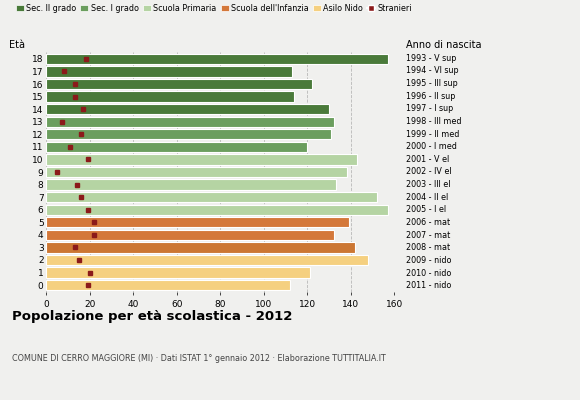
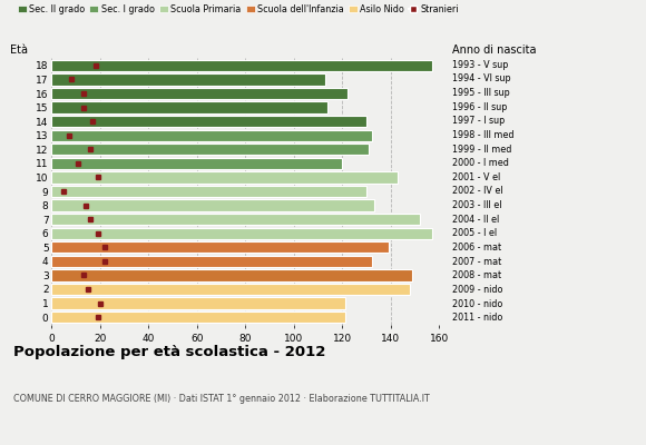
9: 138 -> 130
3: 142 -> 149
0: 112 -> 121
